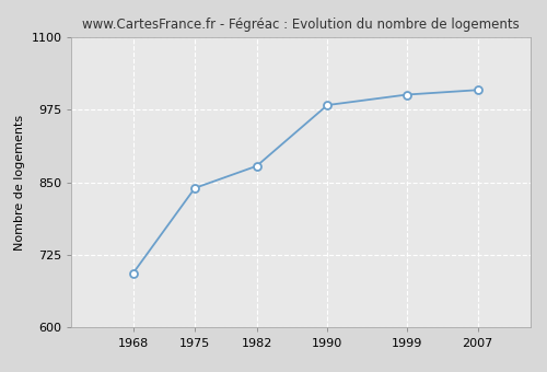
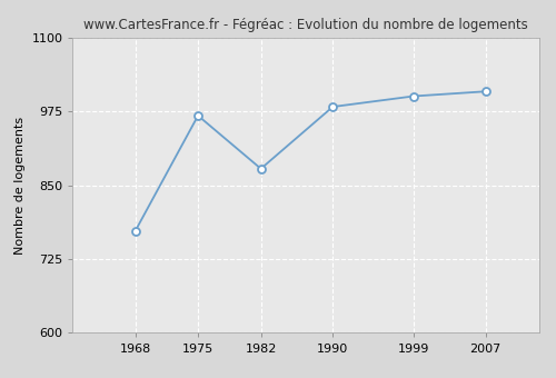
1968: 693 -> 772
1975: 840 -> 968
